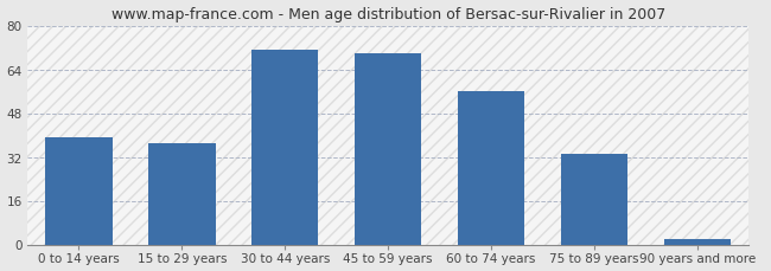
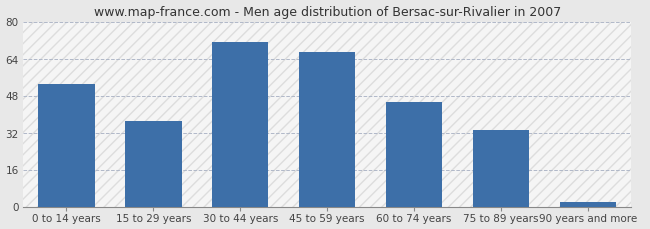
0 to 14 years: 39 -> 53
45 to 59 years: 70 -> 67
60 to 74 years: 56 -> 45
